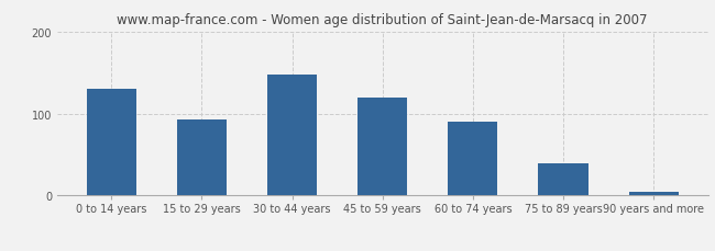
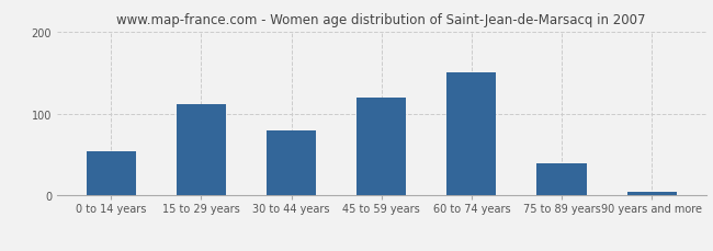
0 to 14 years: 130 -> 54
15 to 29 years: 93 -> 112
30 to 44 years: 148 -> 80
60 to 74 years: 90 -> 150
